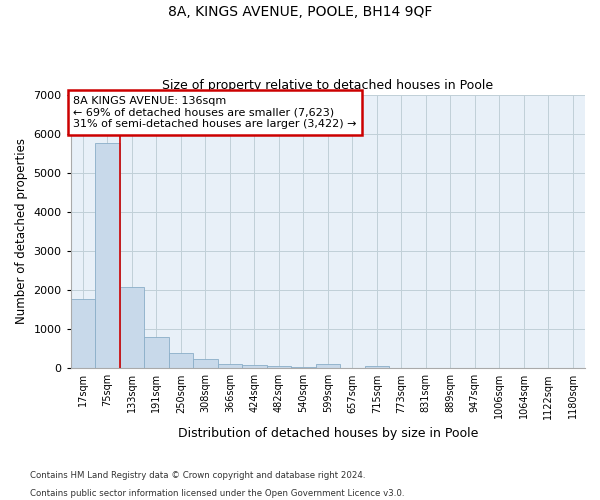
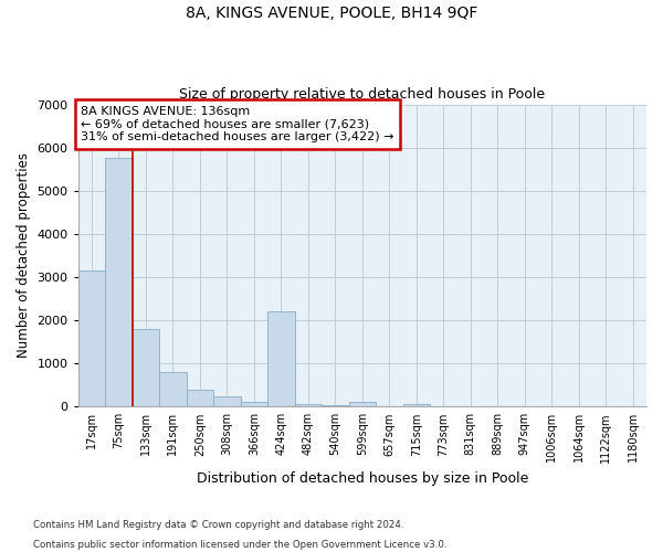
17sqm: 1780 -> 3150
133sqm: 2080 -> 1800
424sqm: 80 -> 2200
